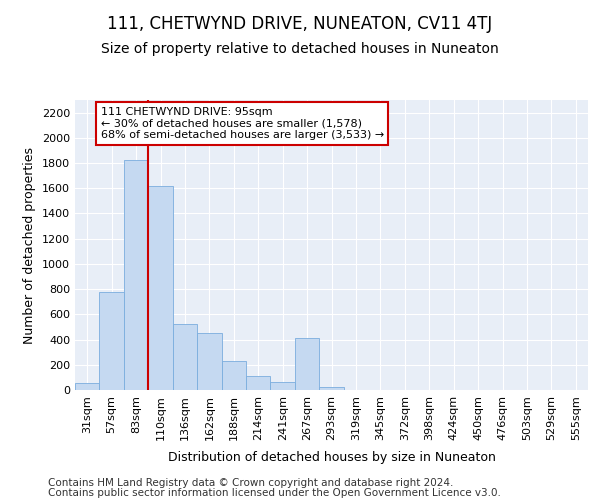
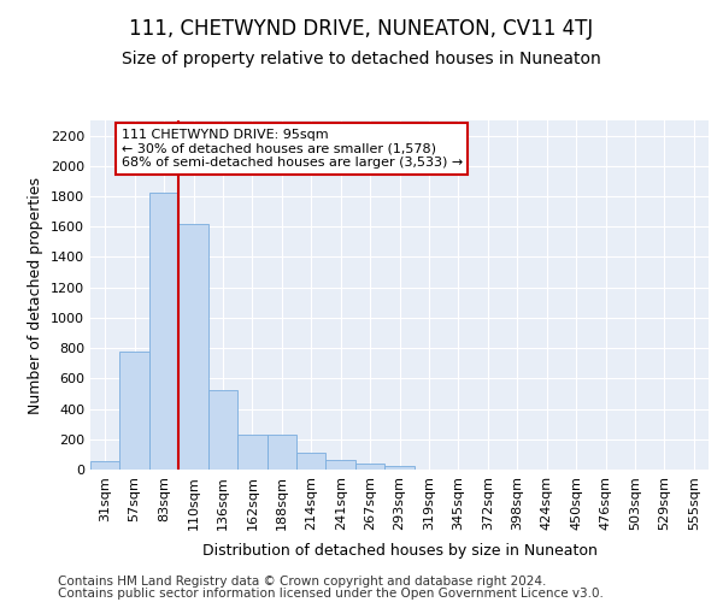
162sqm: 450 -> 230
267sqm: 410 -> 40
